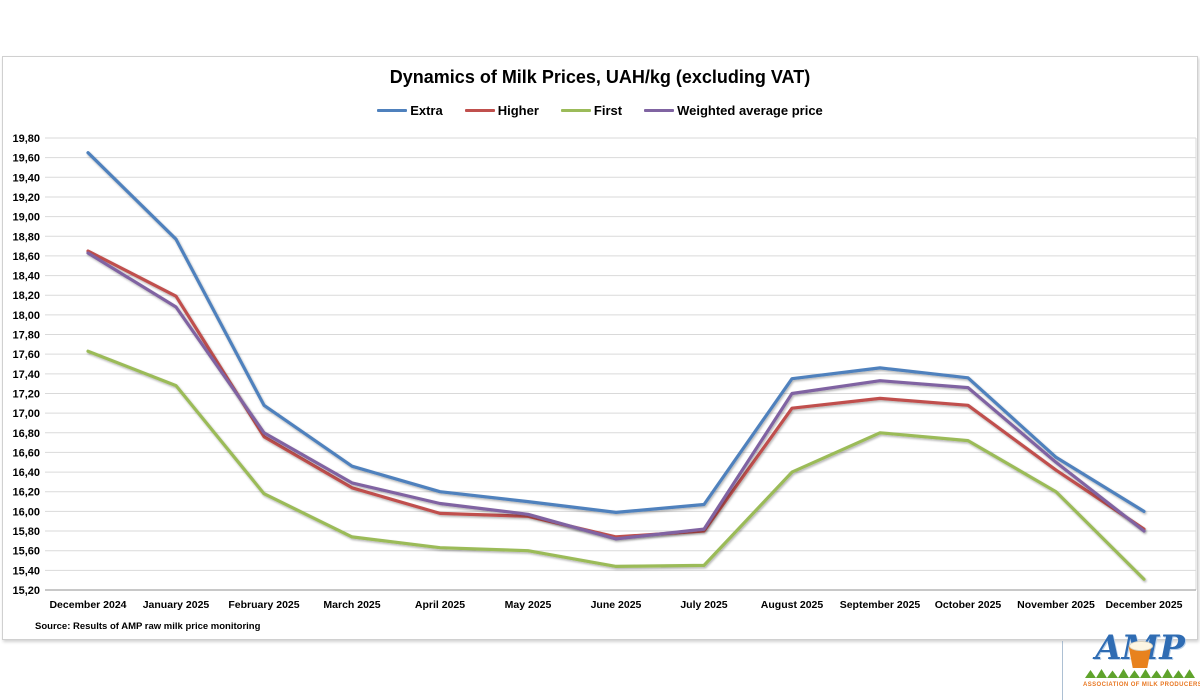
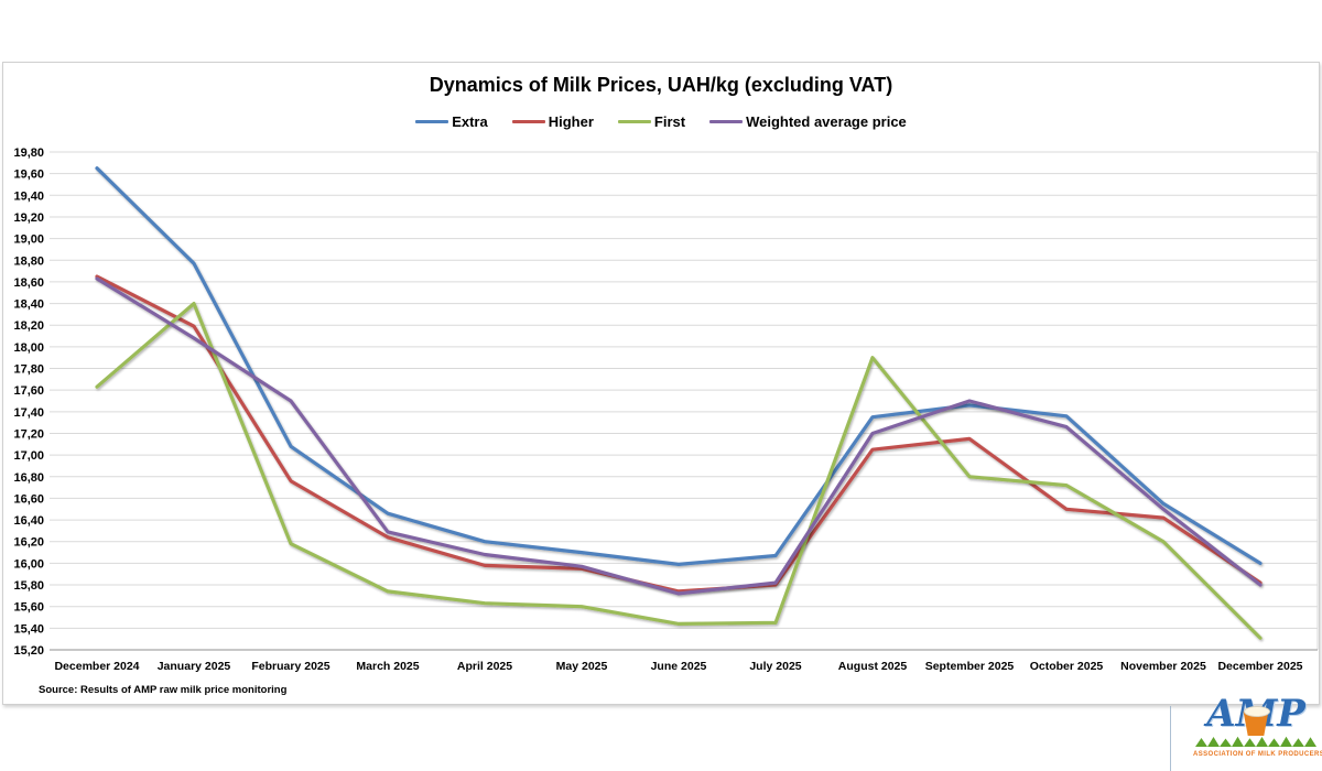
First/January 2025: 17,3 -> 18,4
Weighted average price/February 2025: 16,8 -> 17,5
First/August 2025: 16,4 -> 17,9
Weighted average price/September 2025: 17,3 -> 17,5
Higher/October 2025: 17,1 -> 16,5
